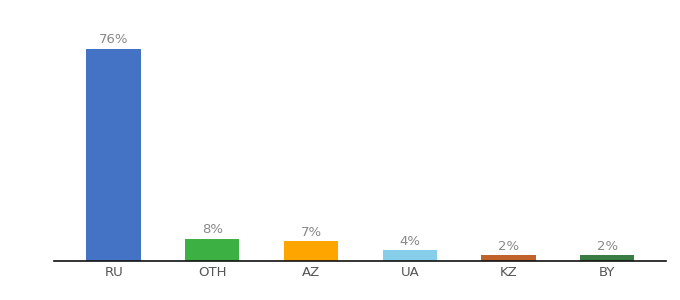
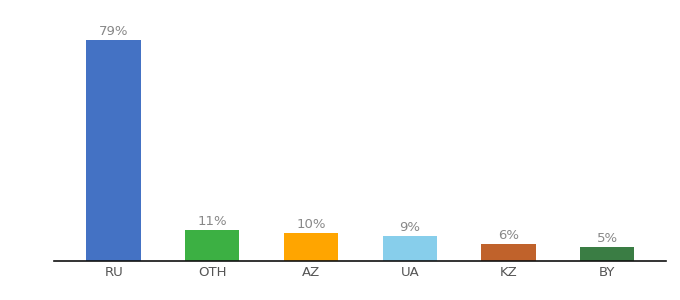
RU: 76% -> 79%
OTH: 8% -> 11%
AZ: 7% -> 10%
UA: 4% -> 9%
KZ: 2% -> 6%
BY: 2% -> 5%
